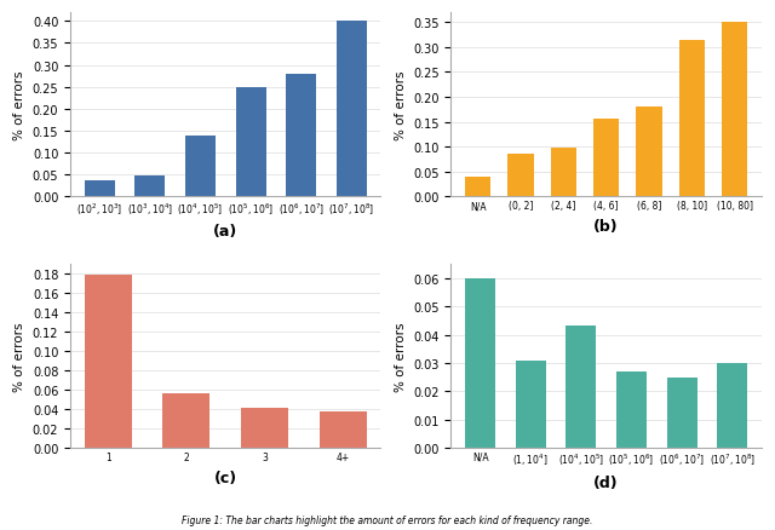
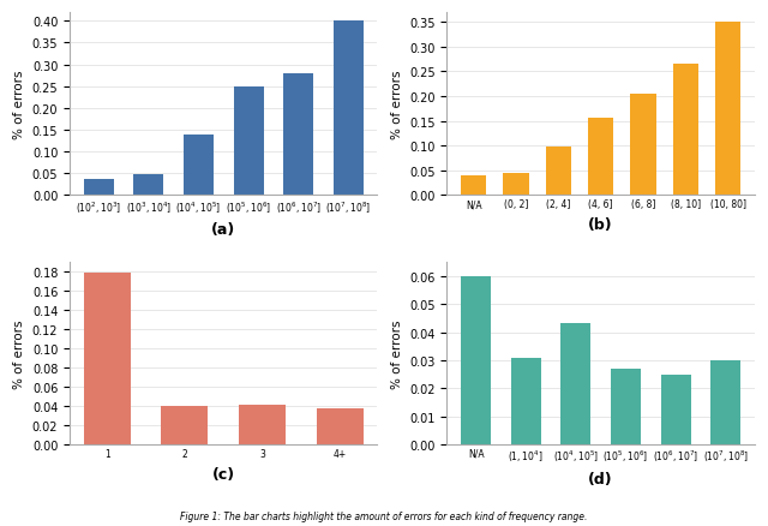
(0, 2]: 0.085 -> 0.044
(6, 8]: 0.180 -> 0.205
(8, 10]: 0.315 -> 0.265
2: 0.056 -> 0.040
